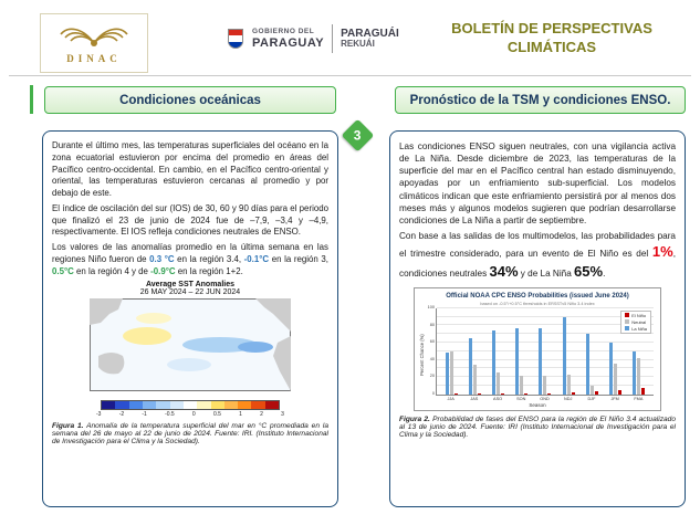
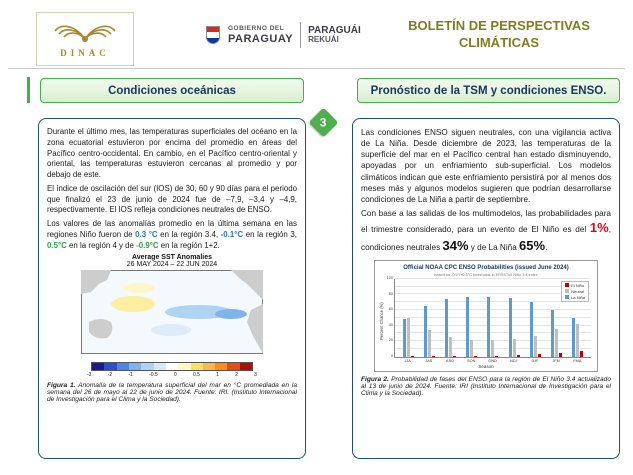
La Niña/NDJ: 90 -> 80
Neutral/DJF: 10 -> 30
